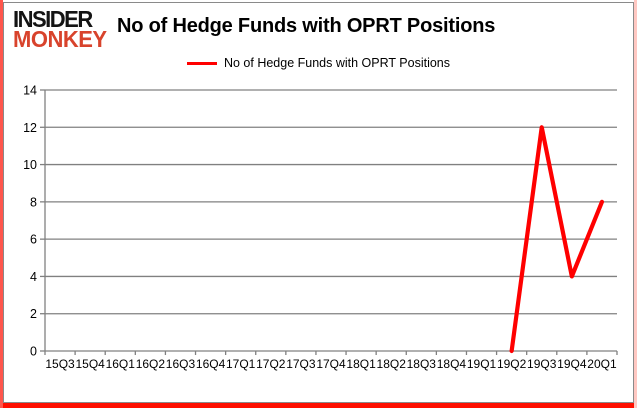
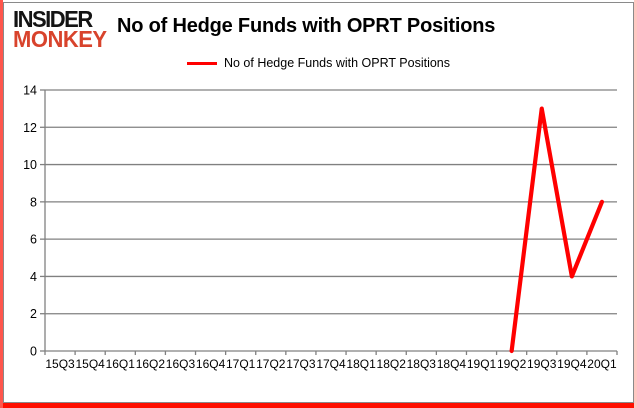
19Q3: 12 -> 13
